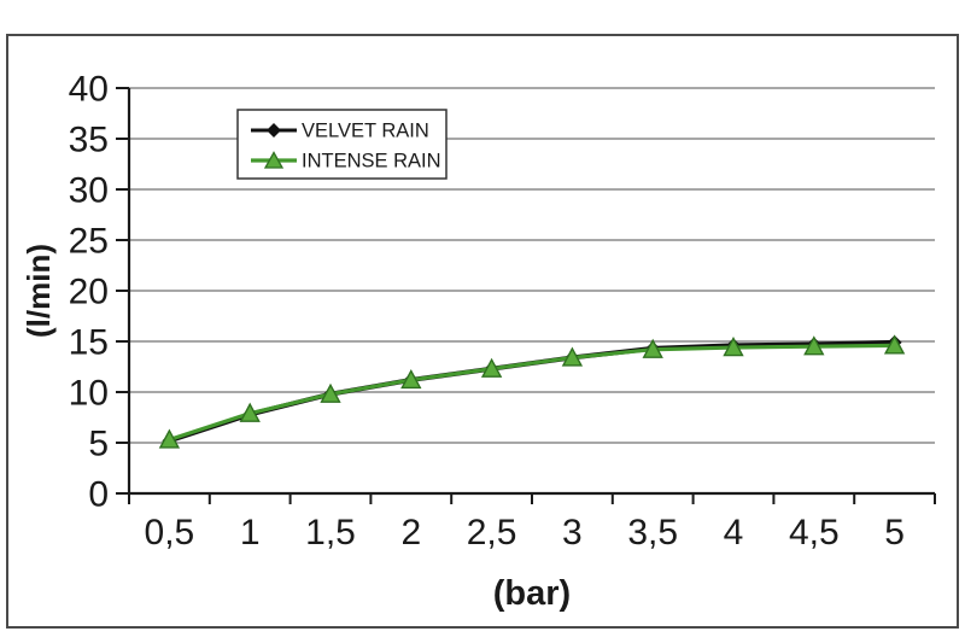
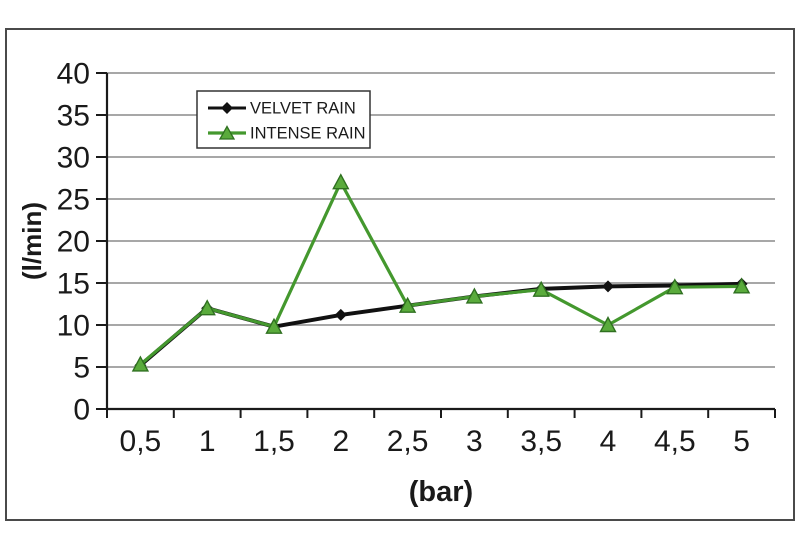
VELVET RAIN/1: 8 -> 12
INTENSE RAIN/1: 8 -> 12
INTENSE RAIN/2: 11 -> 27
INTENSE RAIN/4: 14 -> 10
